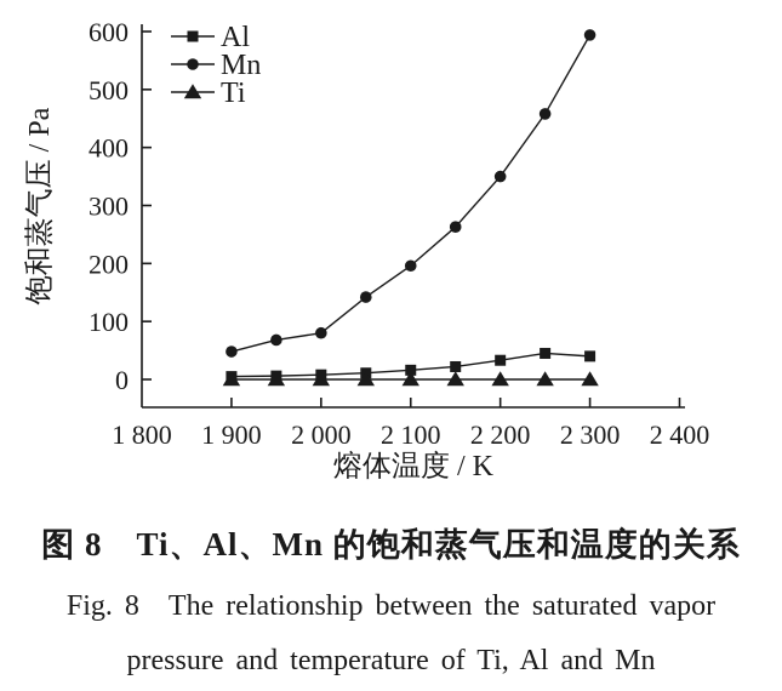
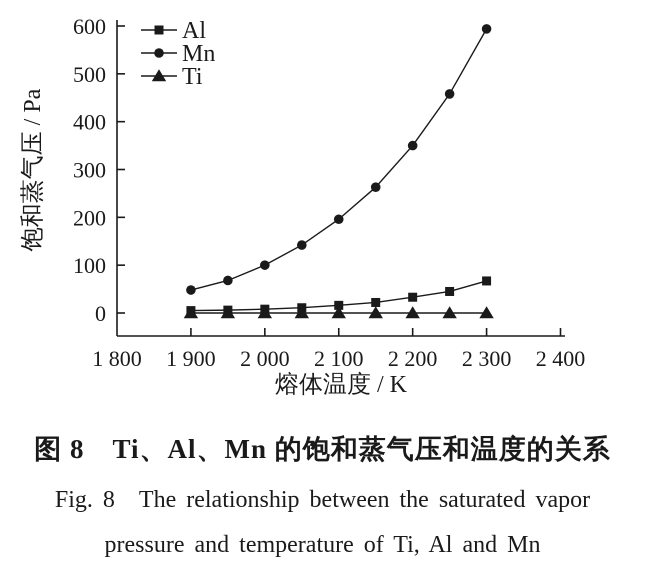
Mn/2000: 80 -> 100
Al/2300: 40 -> 70
